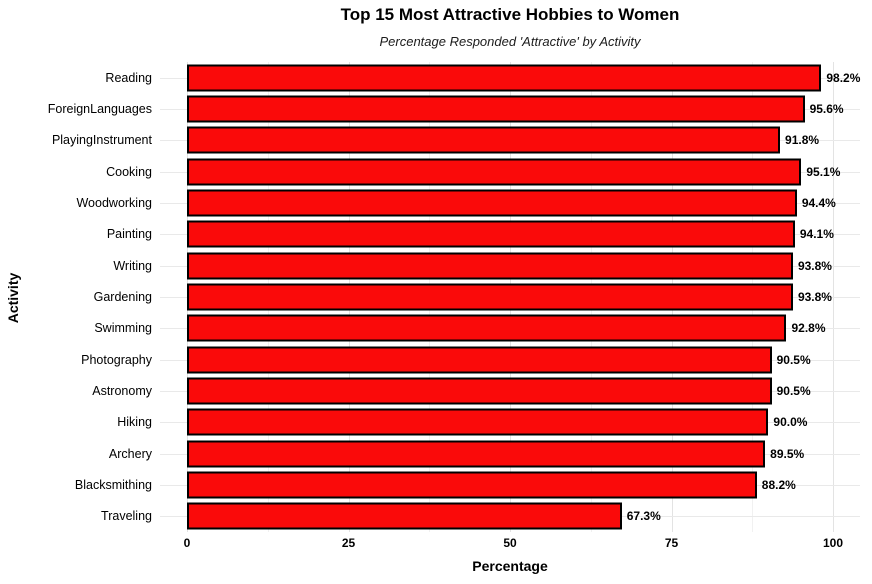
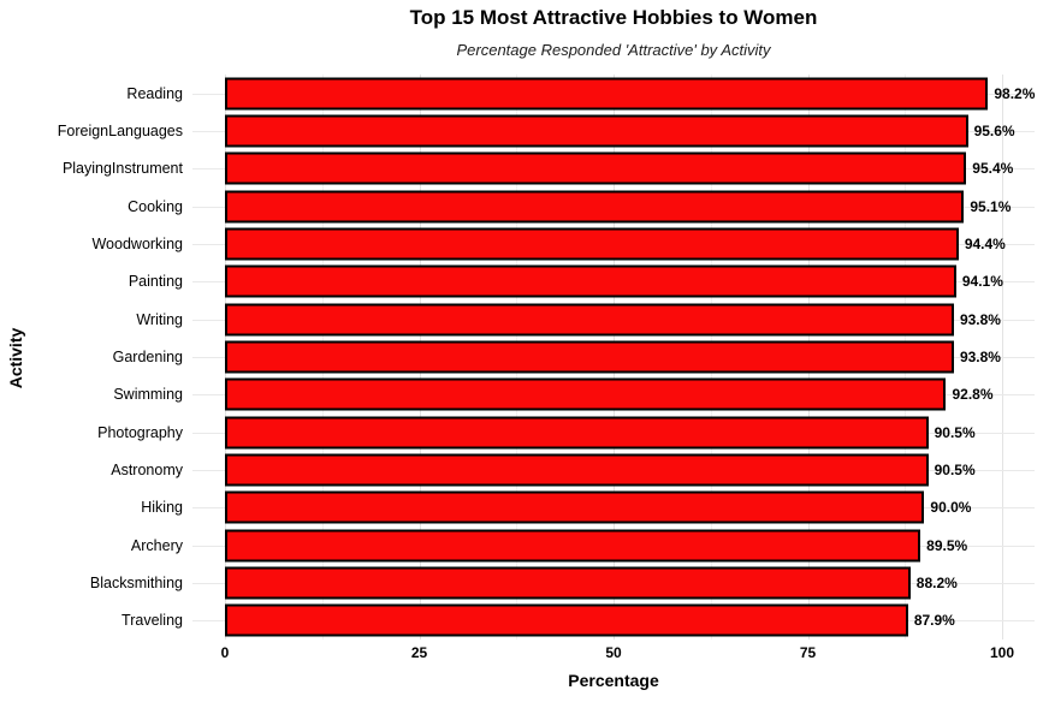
PlayingInstrument: 91.8% -> 95.4%
Traveling: 67.3% -> 87.9%
